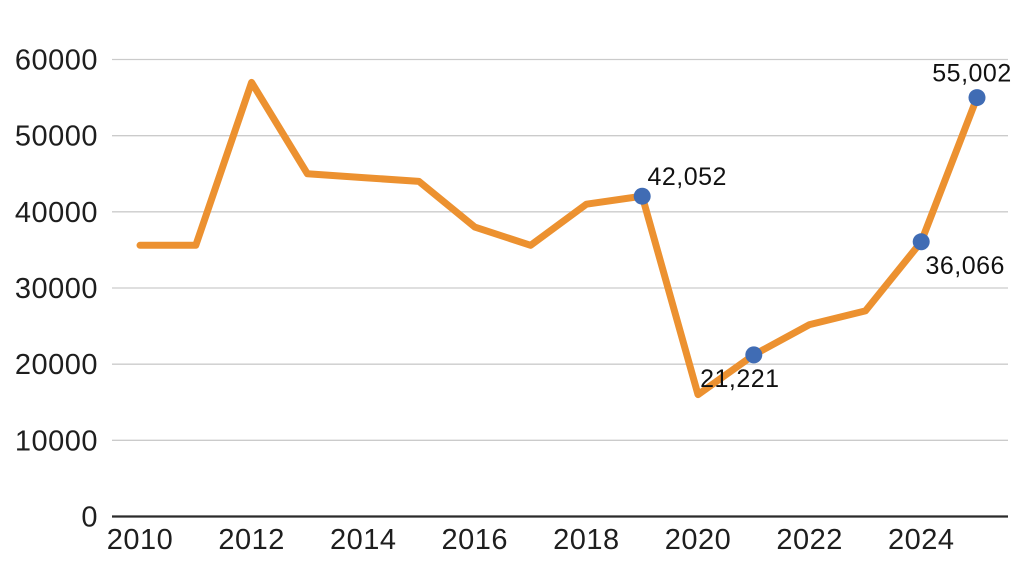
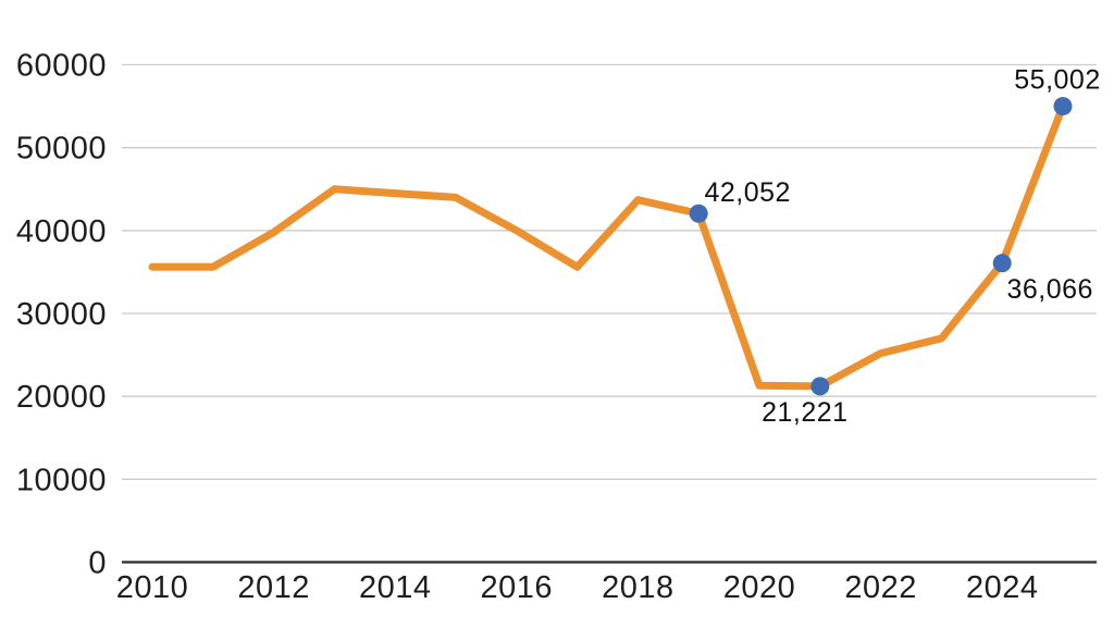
2012: 57000 -> 40000
2016: 38000 -> 40000
2018: 41000 -> 44000
2020: 16000 -> 21000
